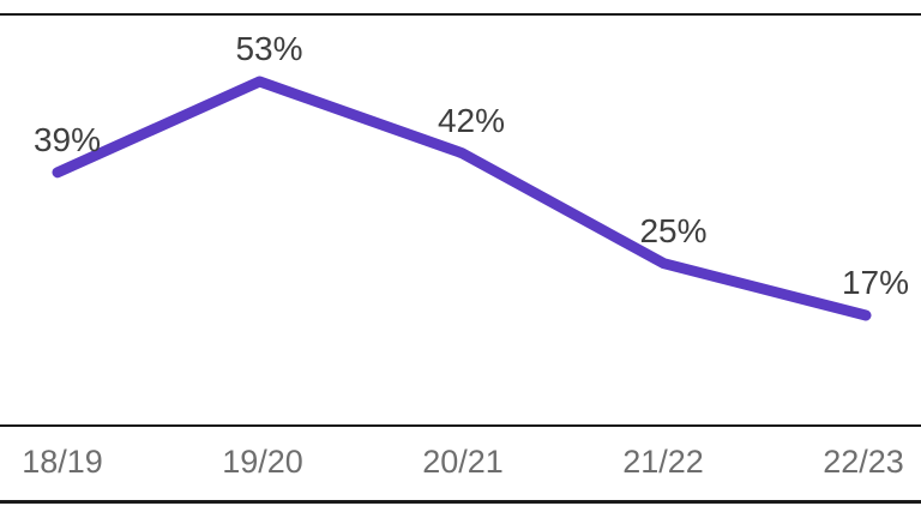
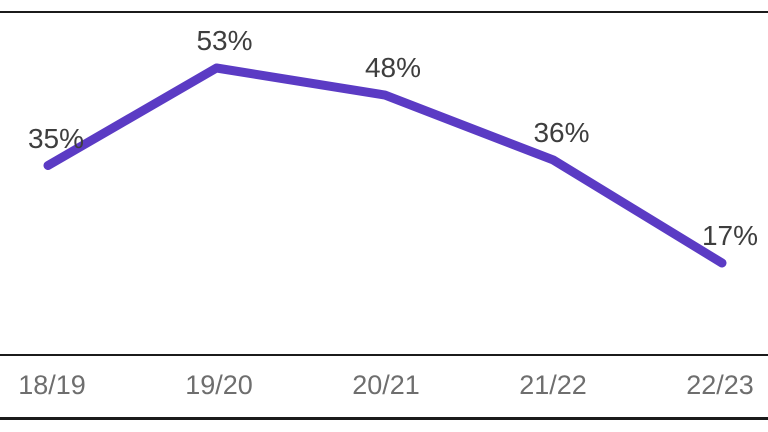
18/19: 39% -> 35%
20/21: 42% -> 48%
21/22: 25% -> 36%
